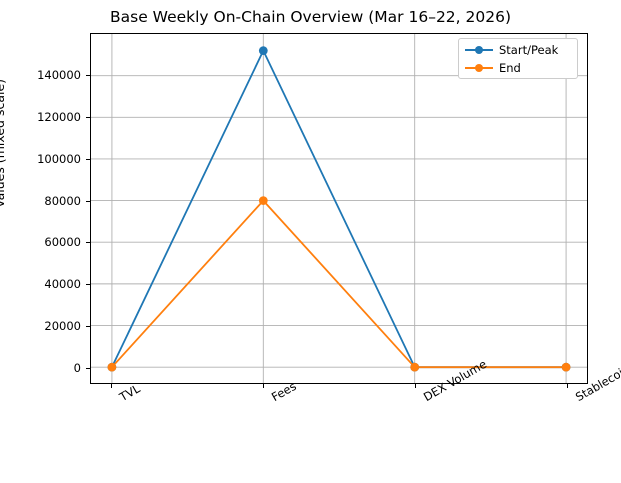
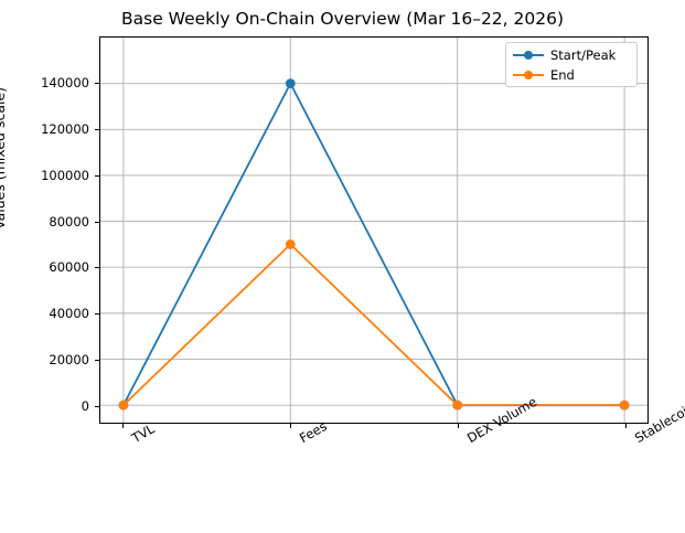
Start/Peak/Fees: 152000 -> 140000
End/Fees: 80000 -> 70000
